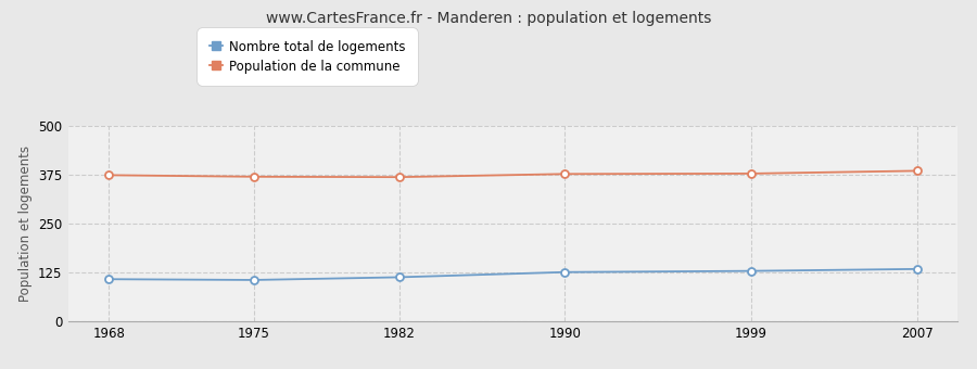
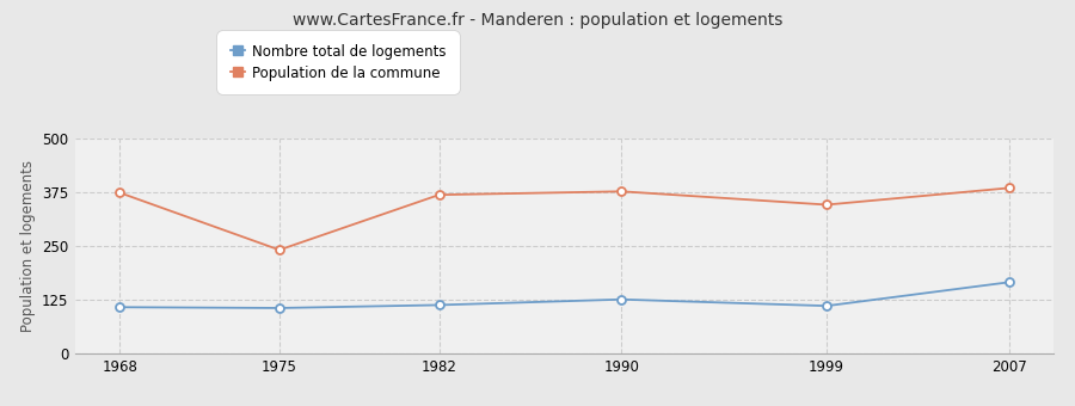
Population de la commune/1975: 369 -> 240
Nombre total de logements/1999: 128 -> 110
Population de la commune/1999: 377 -> 345
Nombre total de logements/2007: 133 -> 165
